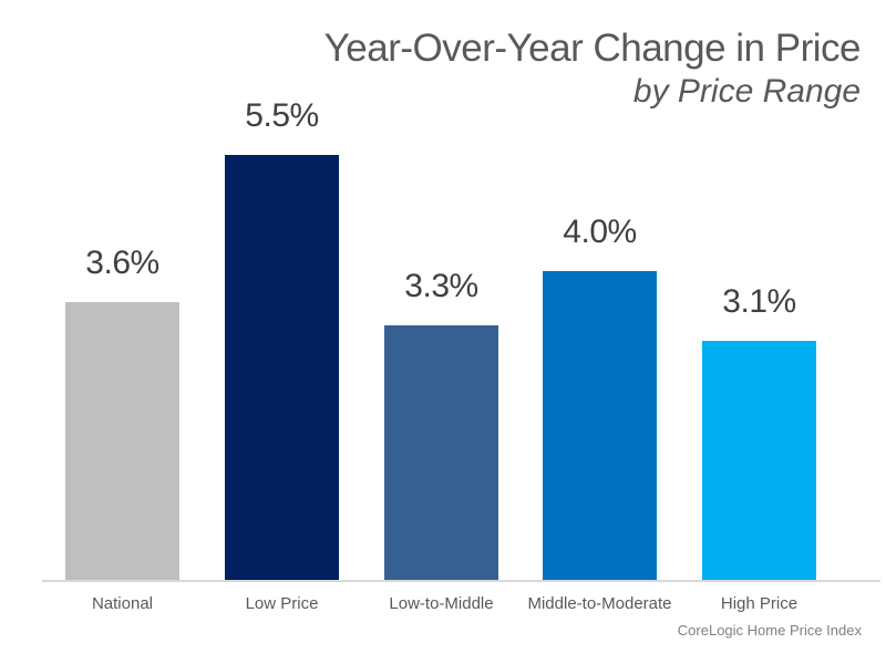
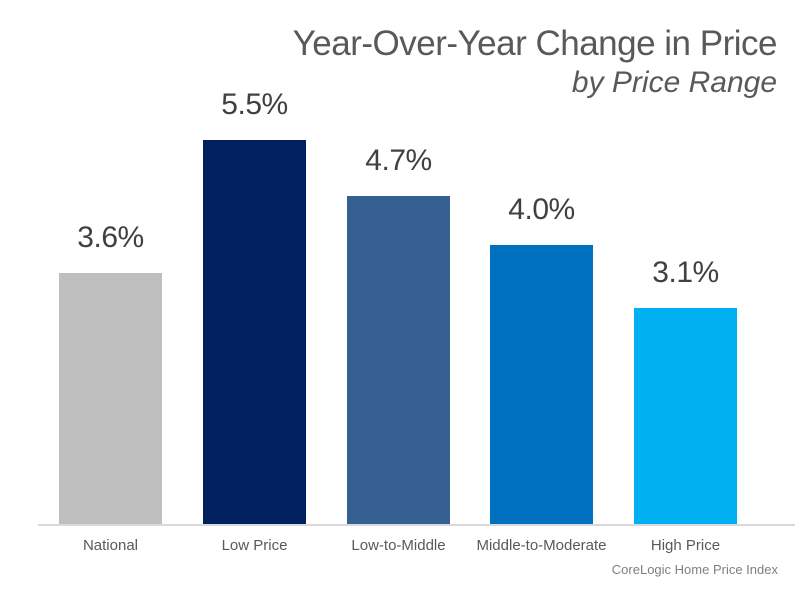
Low-to-Middle: 3.3% -> 4.7%
